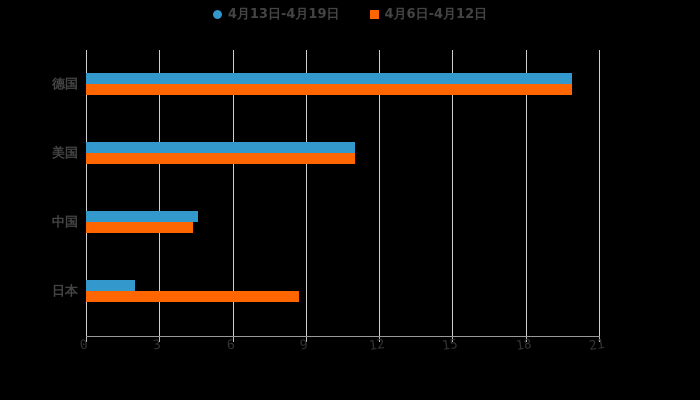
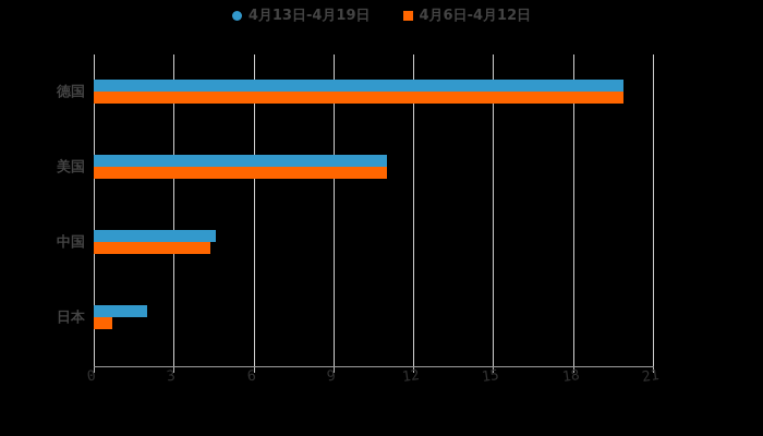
4月6日-4月12日/日本: 8.7 -> 0.7
